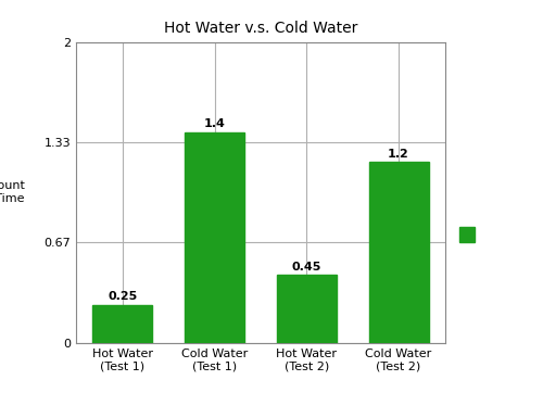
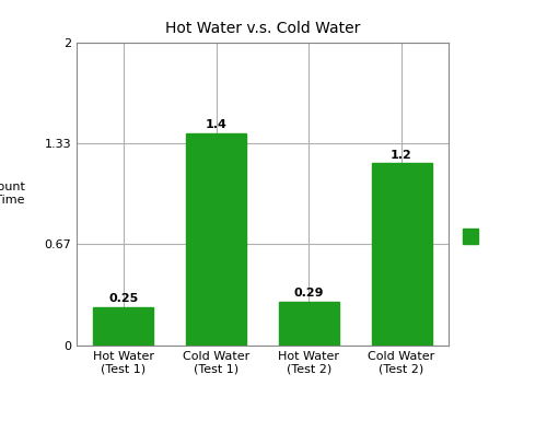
Hot Water (Test 2): 0.45 -> 0.29
